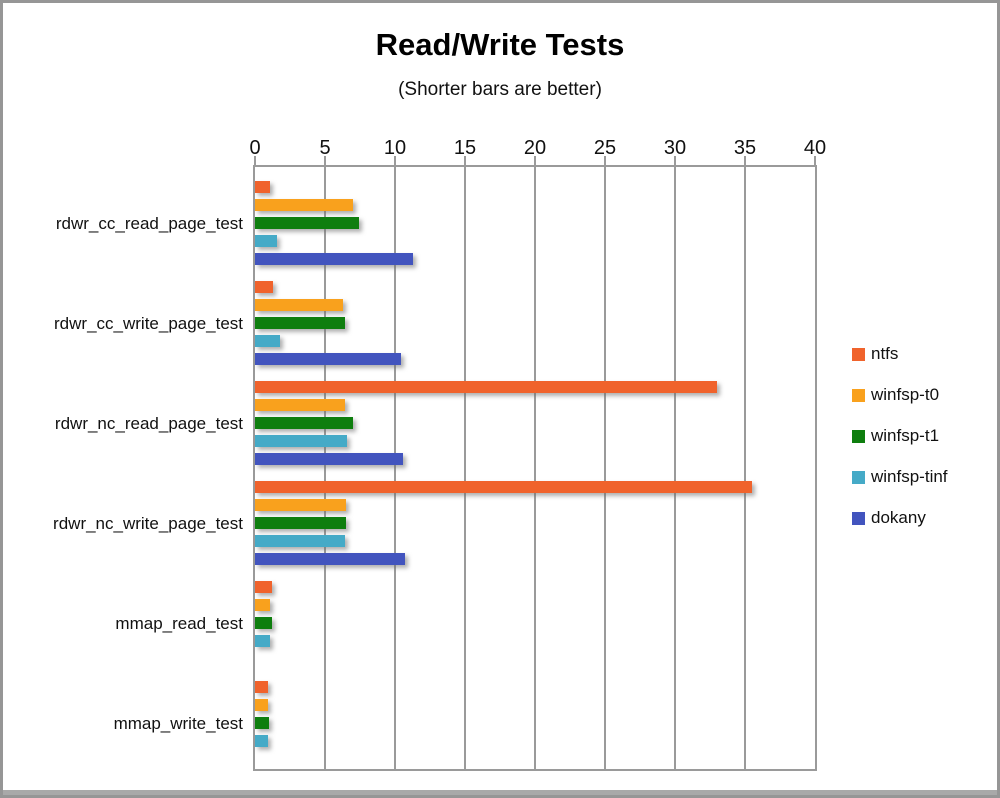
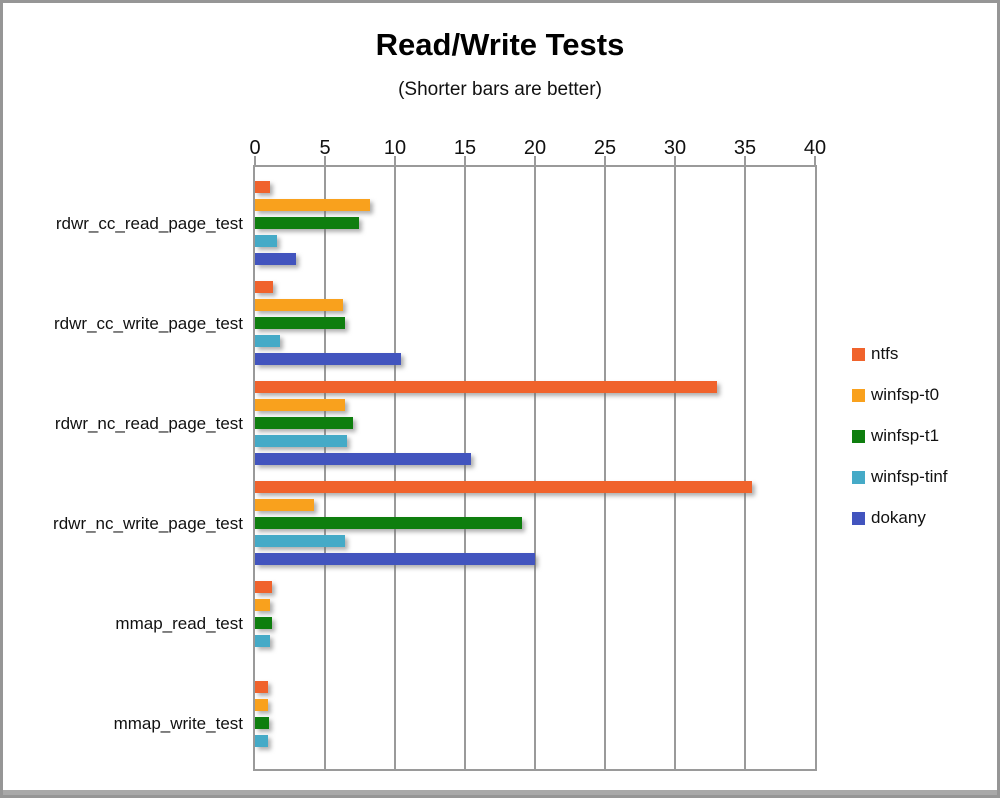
winfsp-t0/rdwr_cc_read_page_test: 7.0 -> 8.2
dokany/rdwr_cc_read_page_test: 11.3 -> 2.9
dokany/rdwr_nc_read_page_test: 10.6 -> 15.4
winfsp-t0/rdwr_nc_write_page_test: 6.5 -> 4.2
winfsp-t1/rdwr_nc_write_page_test: 6.5 -> 19.1
dokany/rdwr_nc_write_page_test: 10.7 -> 20.0
